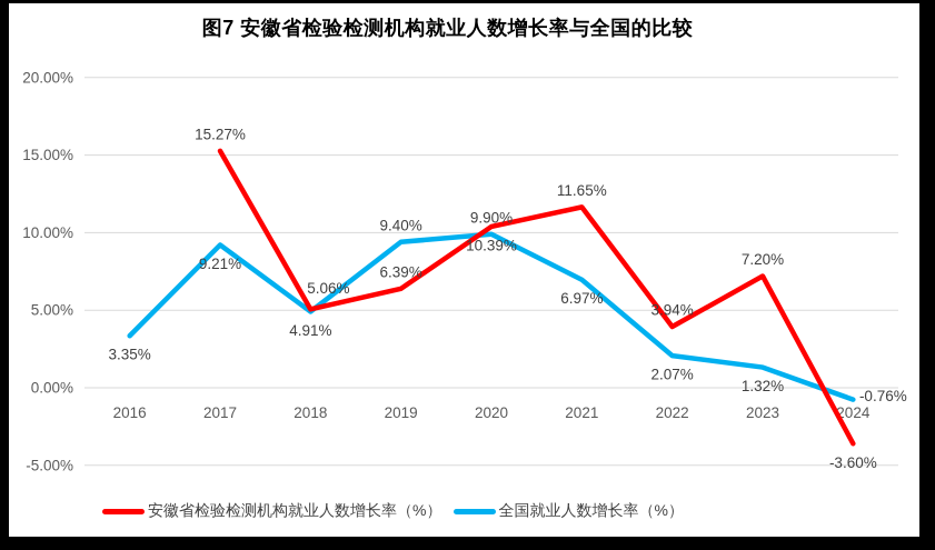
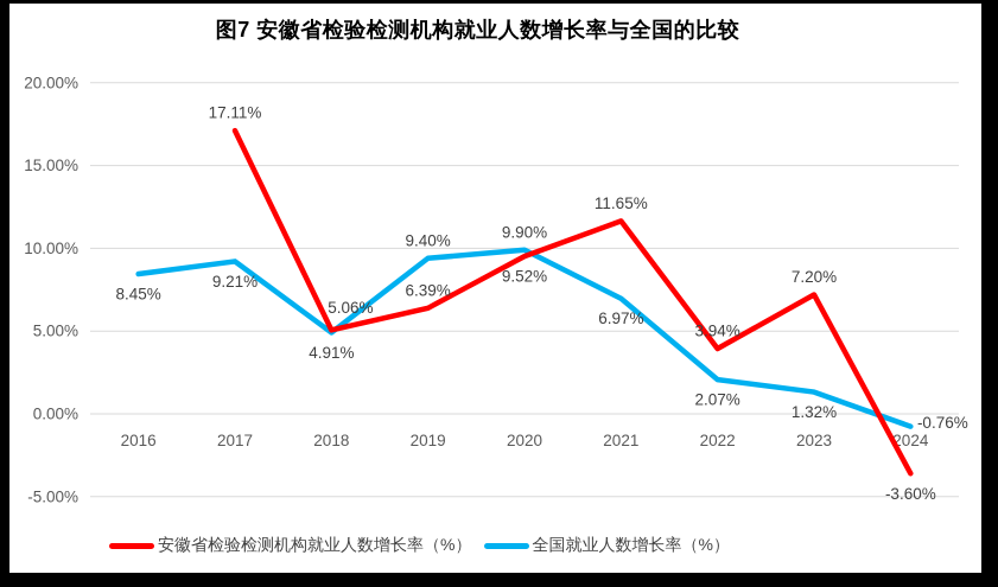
全国就业人数增长率（%）/2016: 3.35% -> 8.45%
安徽省检验检测机构就业人数增长率（%）/2017: 15.27% -> 17.11%
安徽省检验检测机构就业人数增长率（%）/2020: 10.39% -> 9.52%
